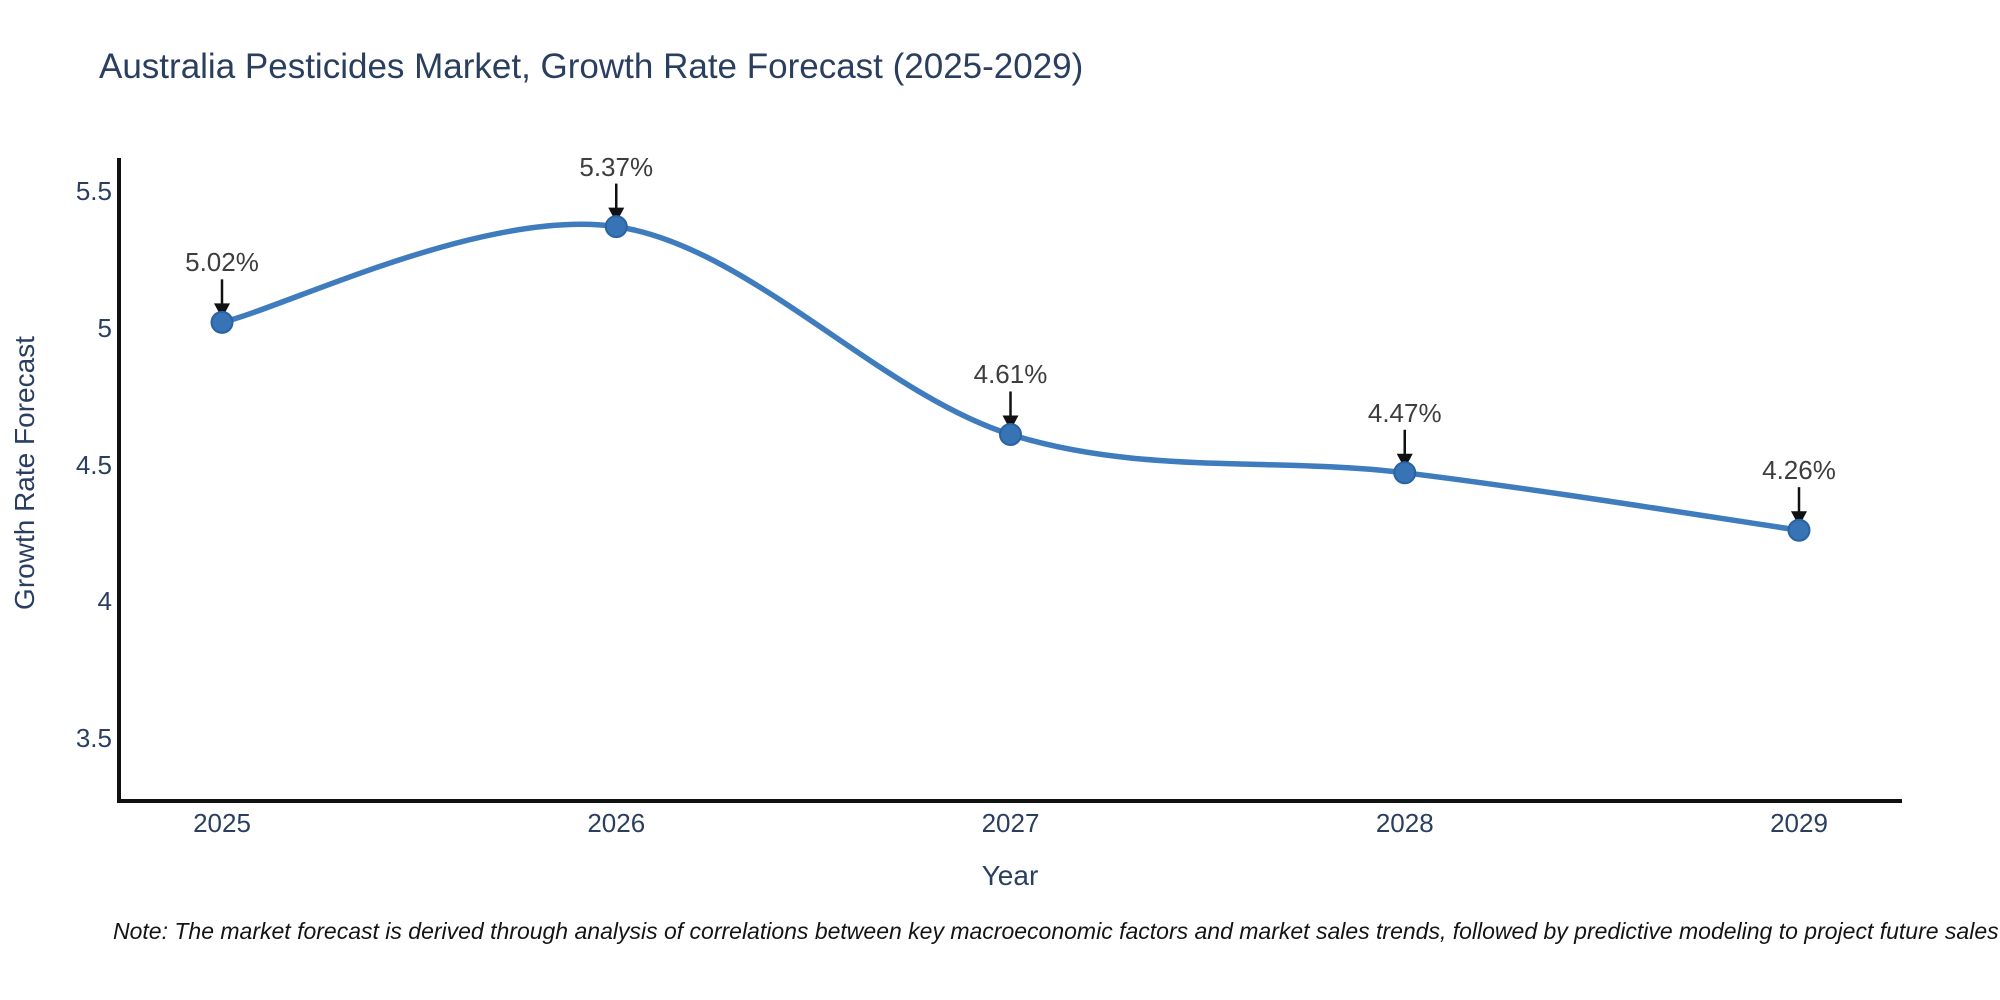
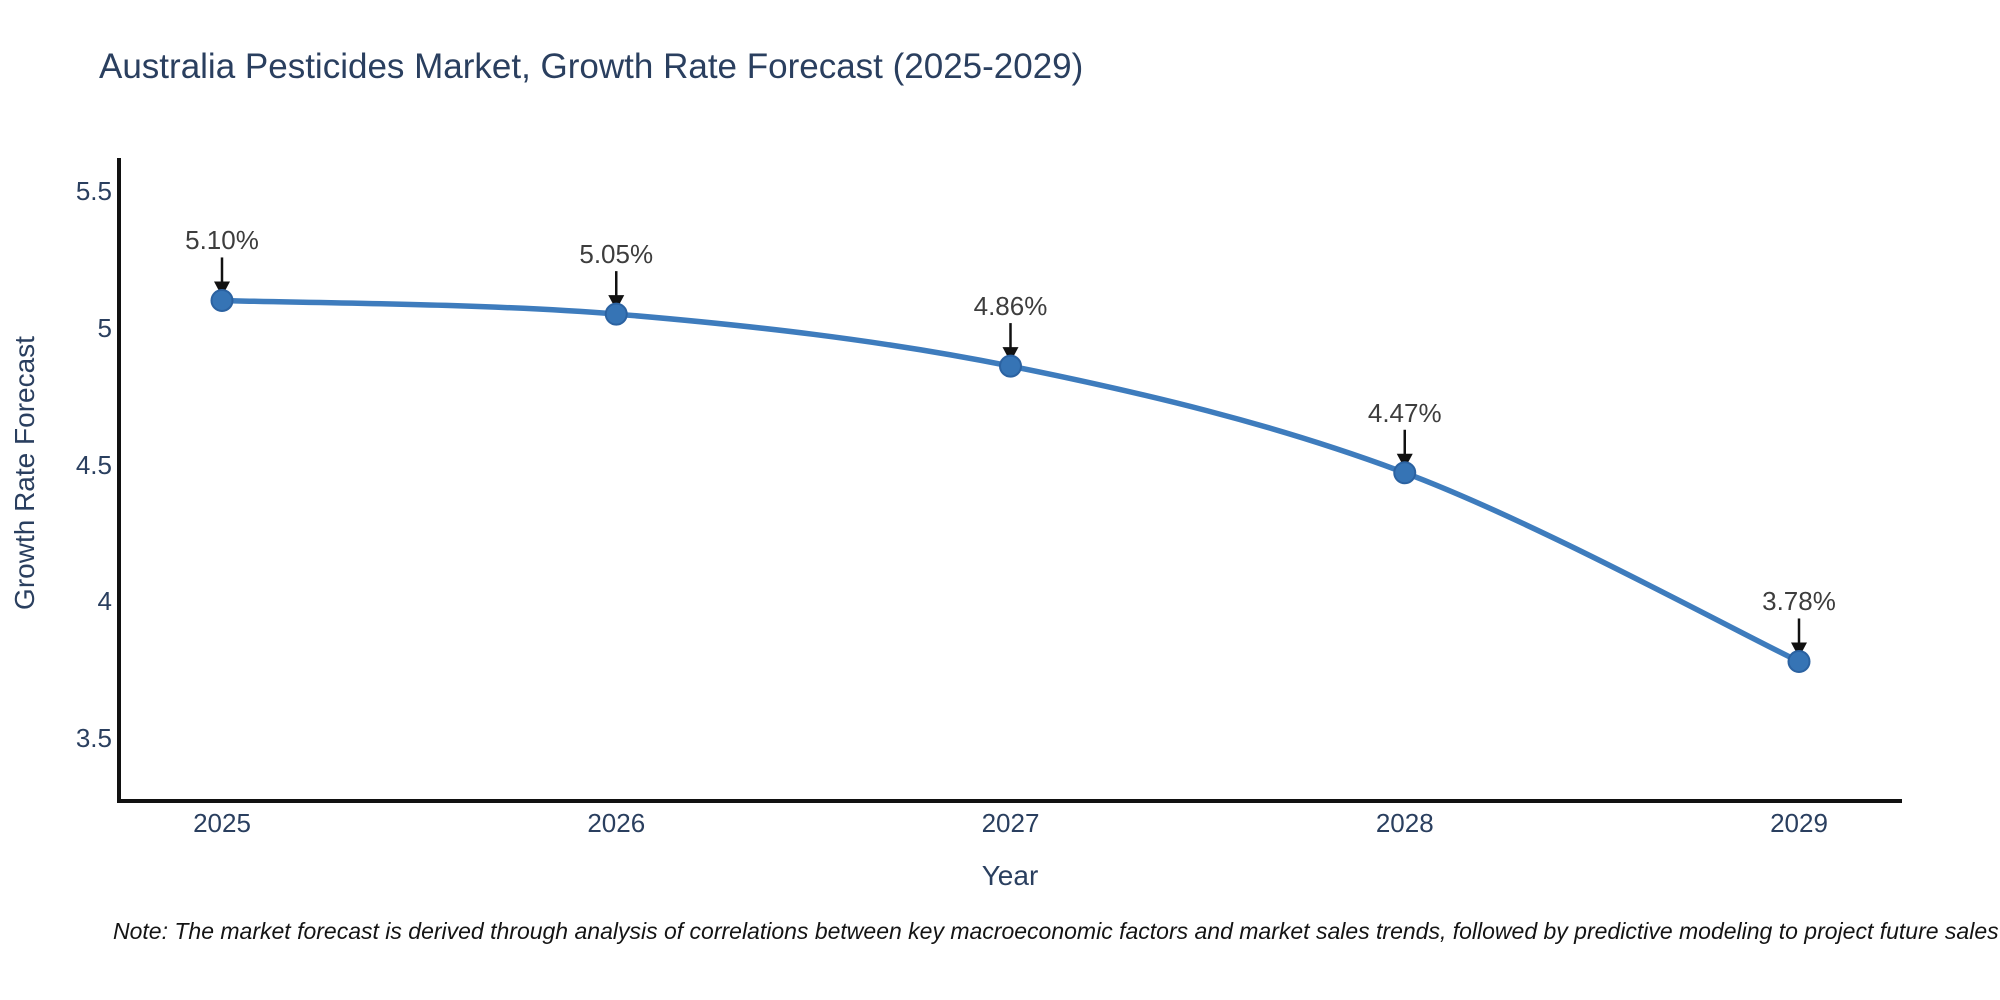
2025: 5.02% -> 5.10%
2026: 5.37% -> 5.05%
2027: 4.61% -> 4.86%
2029: 4.26% -> 3.78%
